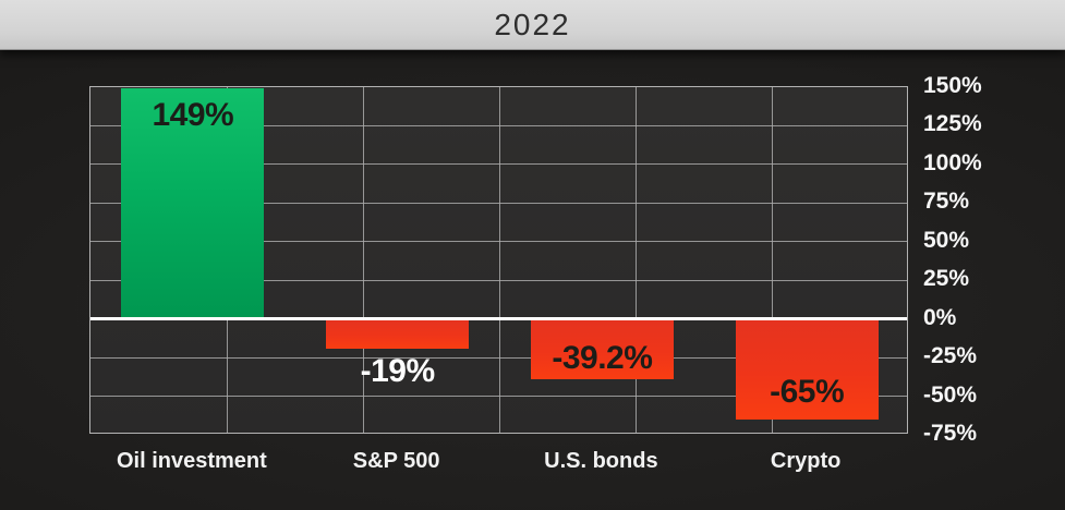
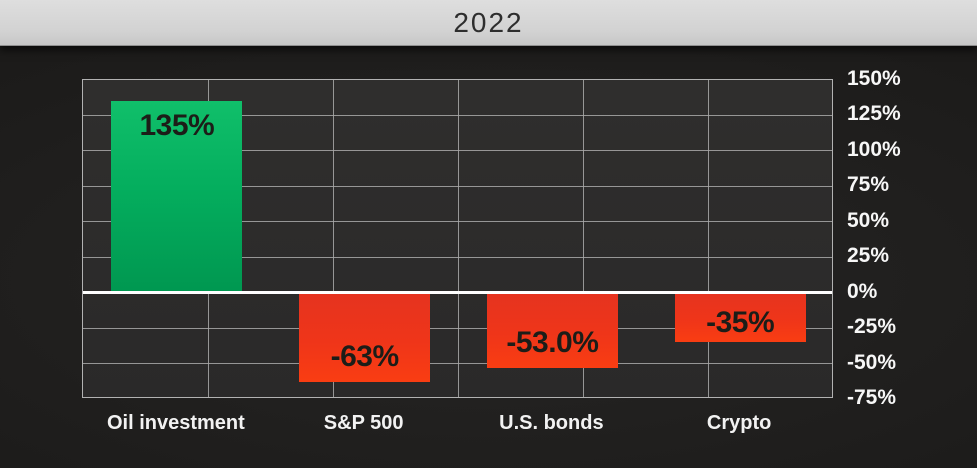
Oil investment: 149% -> 135%
S&P 500: -19% -> -63%
U.S. bonds: -39.2% -> -53.0%
Crypto: -65% -> -35%
